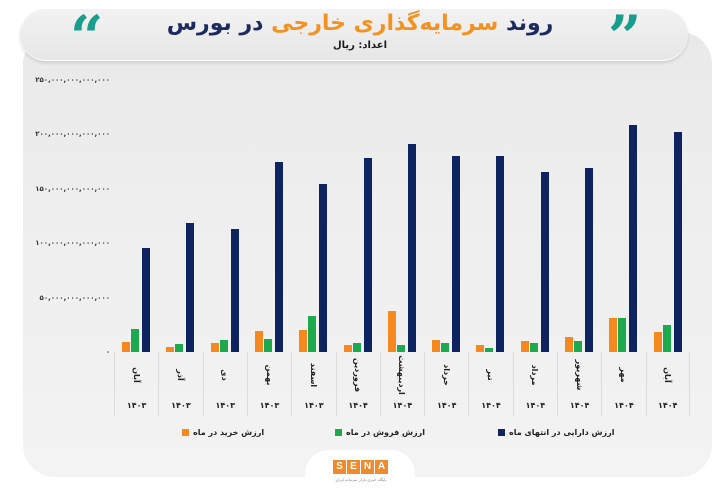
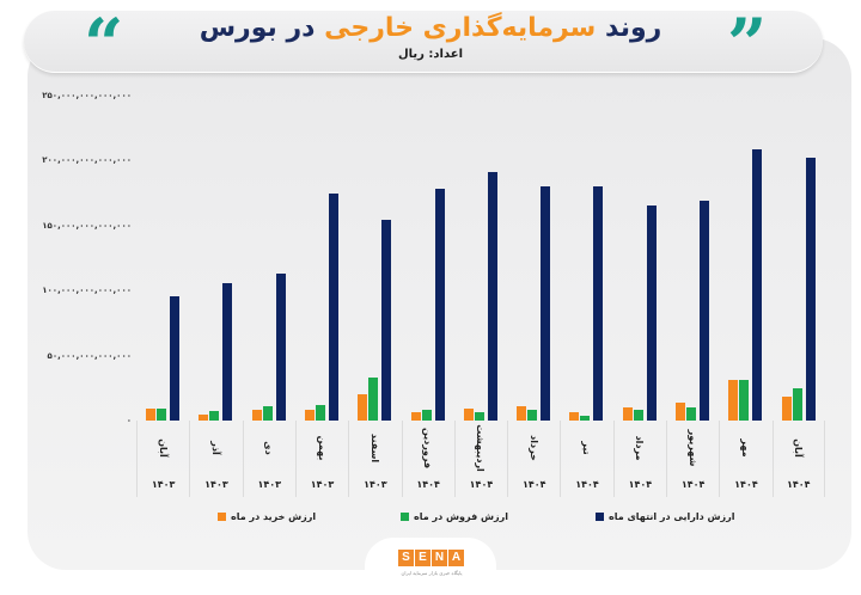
ارزش فروش در ماه/آبان ۱۴۰۳: 21000000000000 -> 9000000000000
ارزش دارایی در انتهای ماه/آذر ۱۴۰۳: 119000000000000 -> 106000000000000
ارزش خرید در ماه/بهمن ۱۴۰۳: 19000000000000 -> 8000000000000
ارزش خرید در ماه/اردیبهشت ۱۴۰۴: 38000000000000 -> 9000000000000
